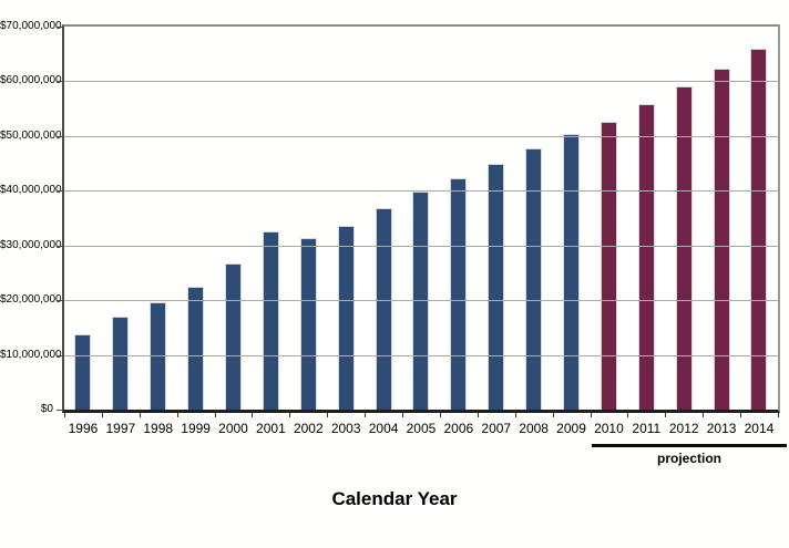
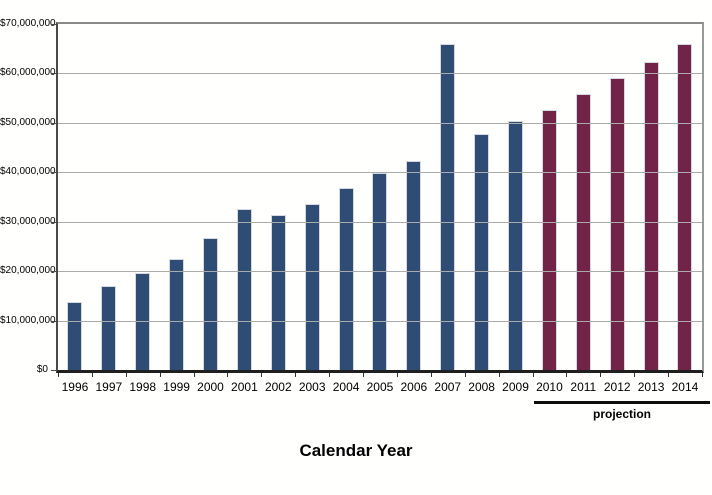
2007: $45000000 -> $66000000
